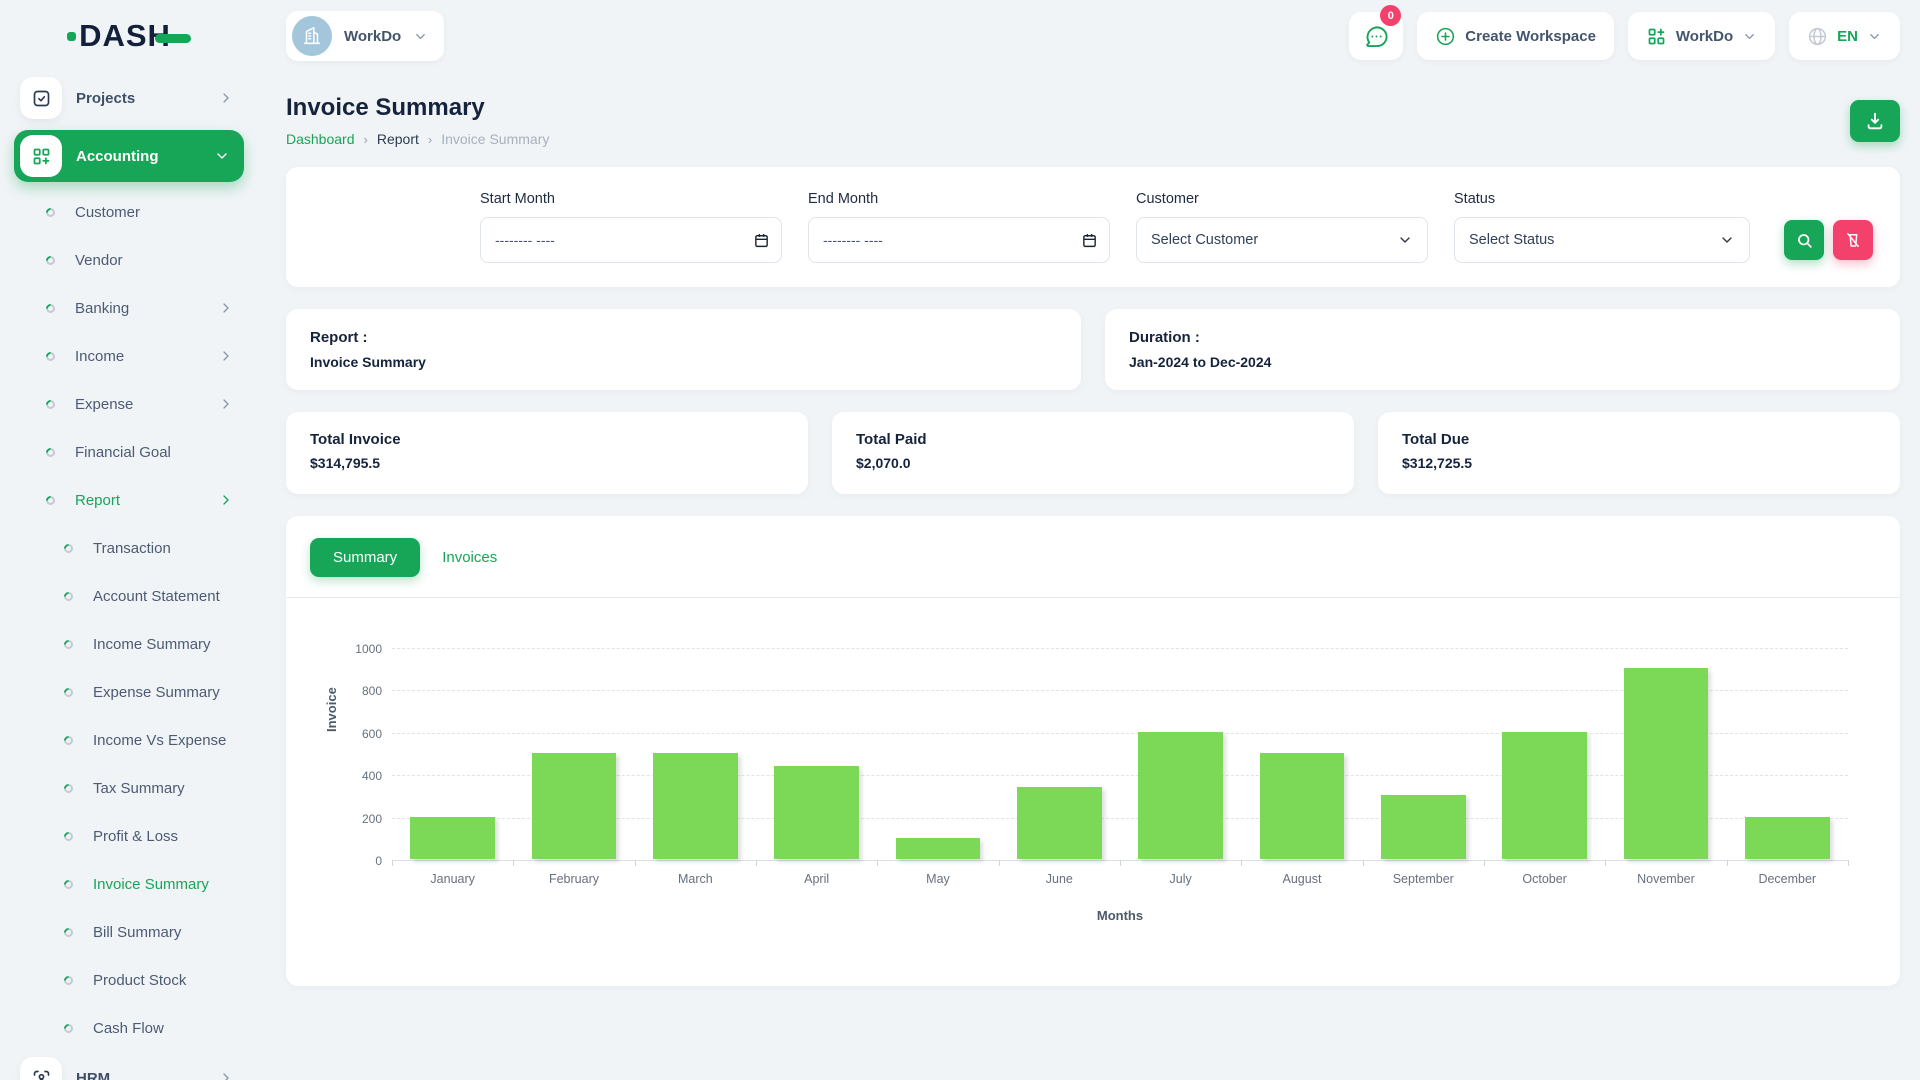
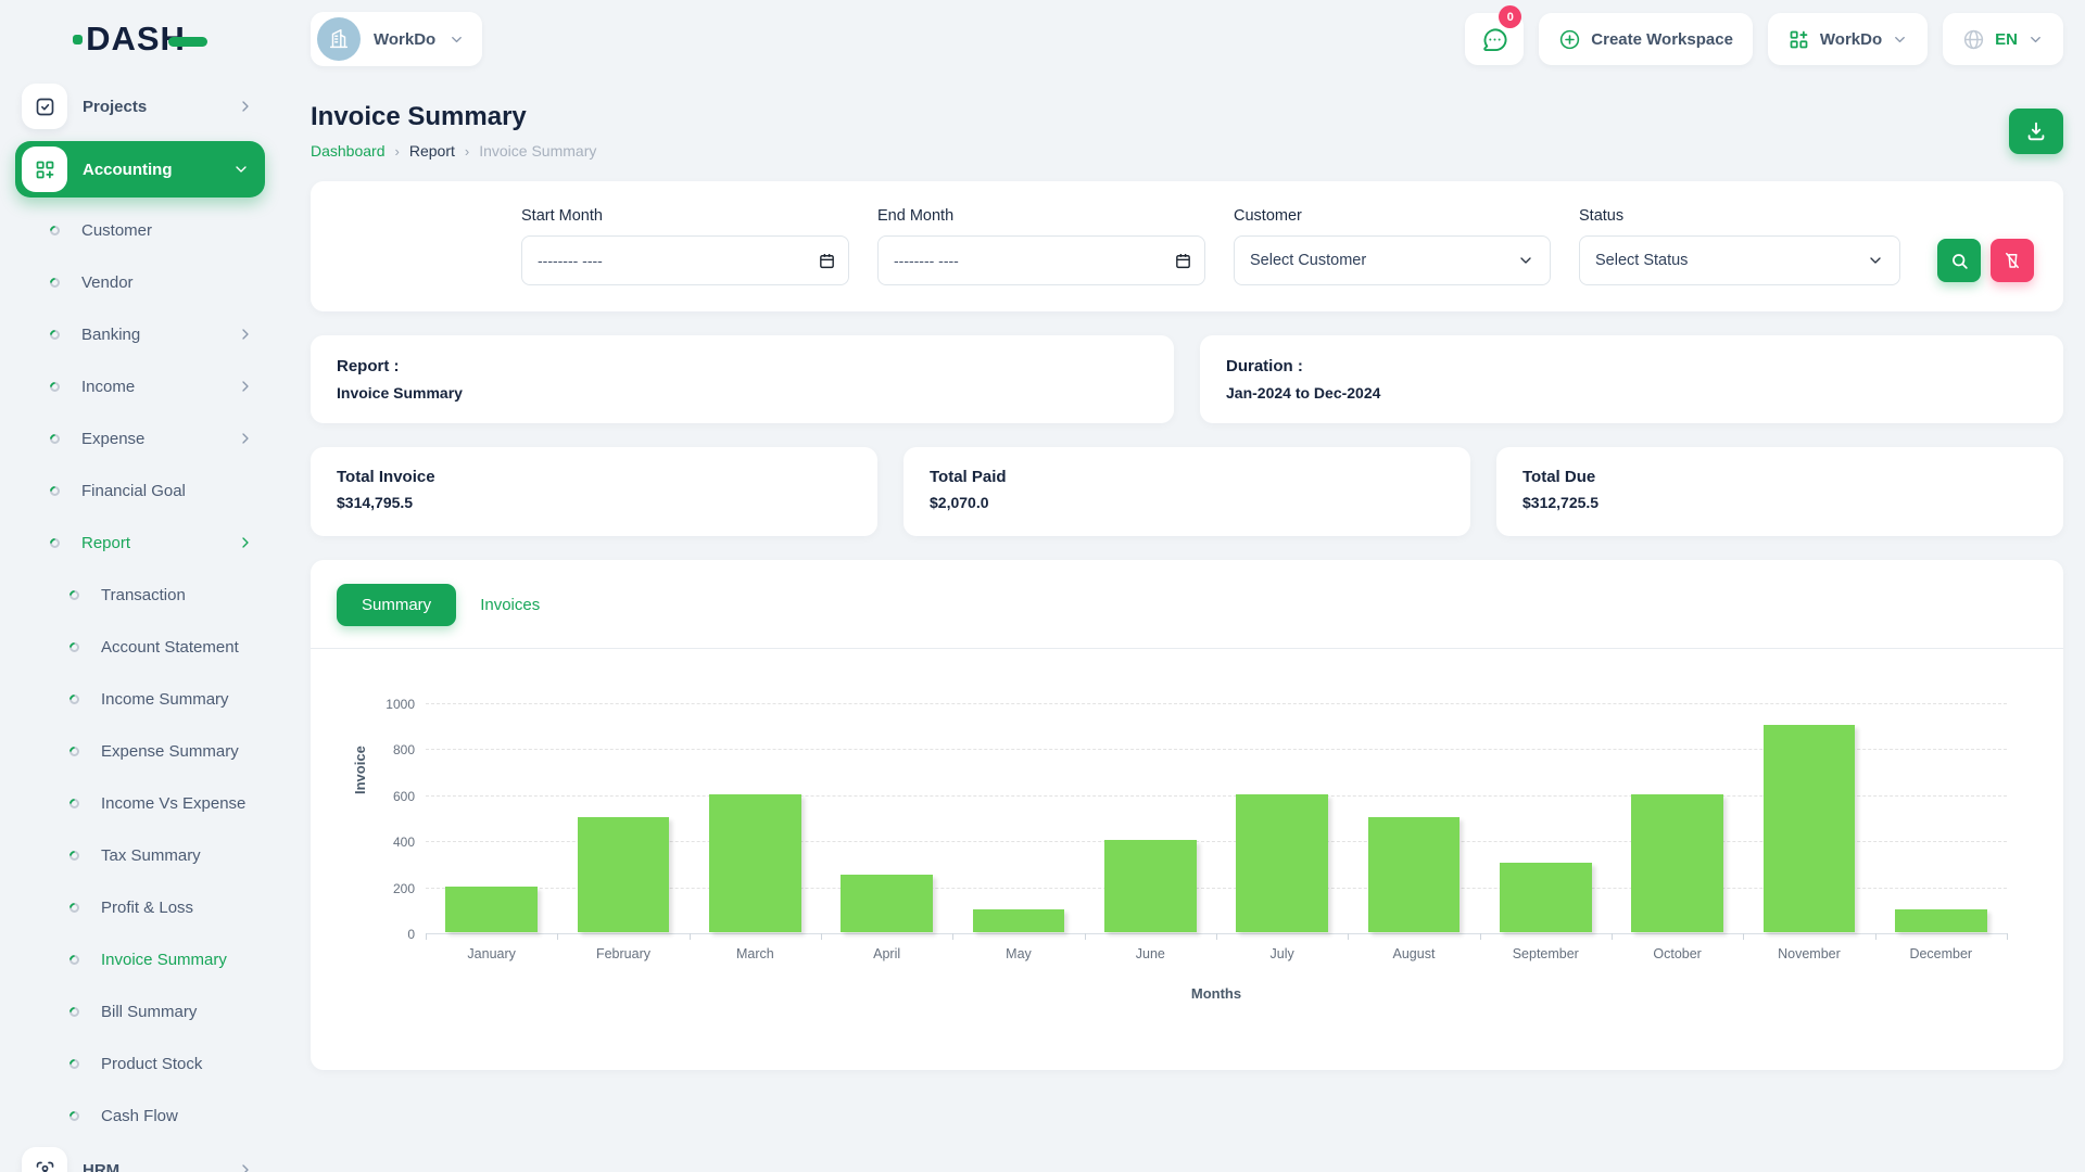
March: 500 -> 600
April: 440 -> 250
June: 340 -> 400
December: 200 -> 100
